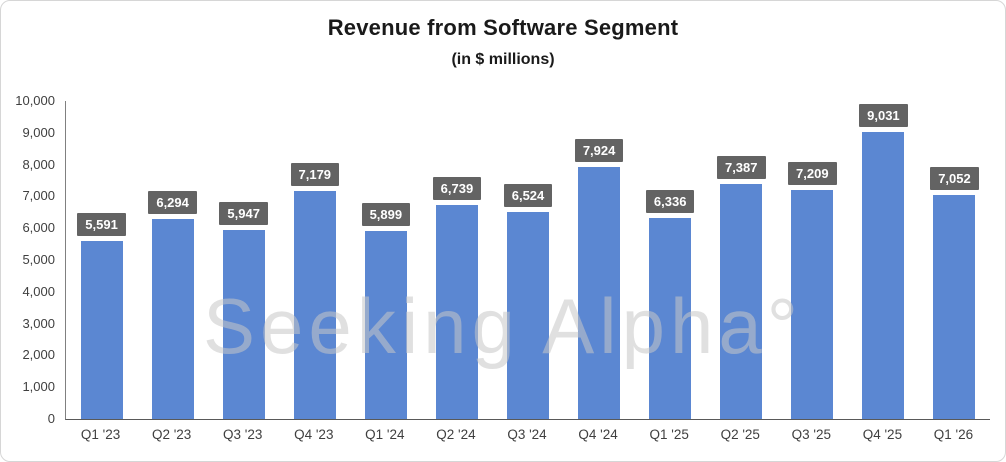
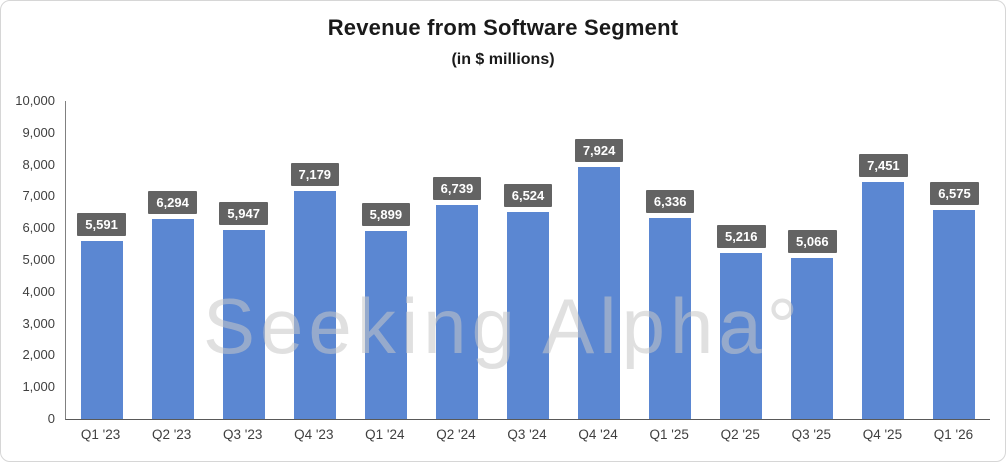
Q2 '25: 7,387 -> 5,216
Q3 '25: 7,209 -> 5,066
Q4 '25: 9,031 -> 7,451
Q1 '26: 7,052 -> 6,575
